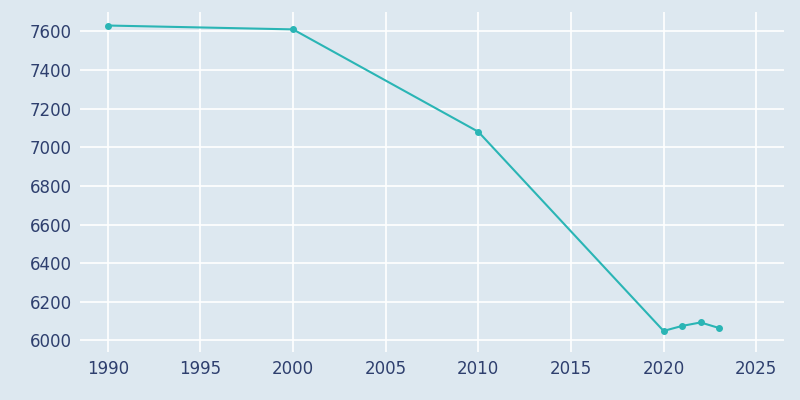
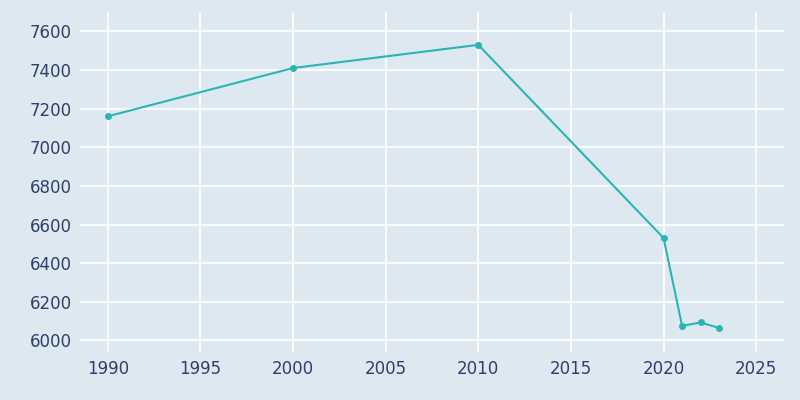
1990: 7630 -> 7160
2000: 7610 -> 7410
2010: 7080 -> 7530
2020: 6050 -> 6530
